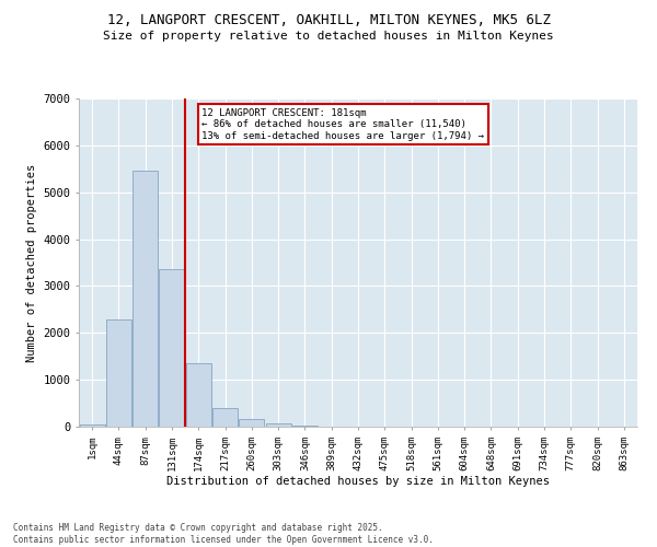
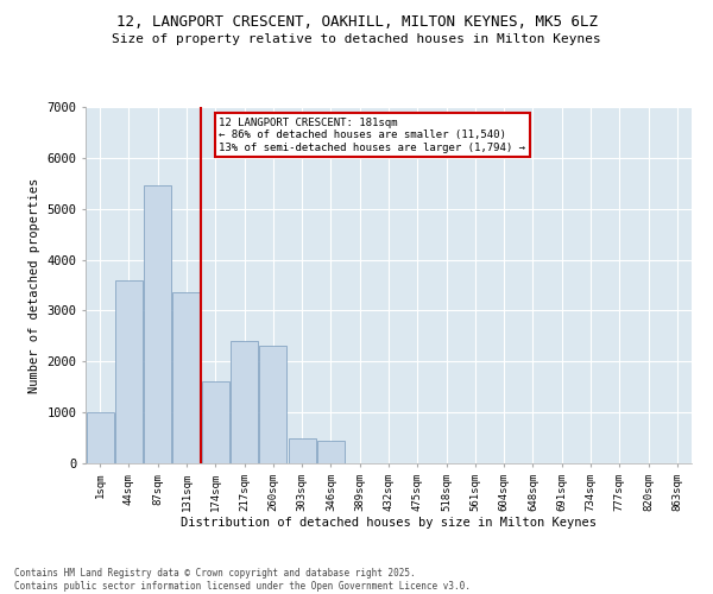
1sqm: 50 -> 1000
44sqm: 2280 -> 3600
174sqm: 1350 -> 1600
217sqm: 400 -> 2400
260sqm: 170 -> 2300
303sqm: 70 -> 500
346sqm: 20 -> 450
